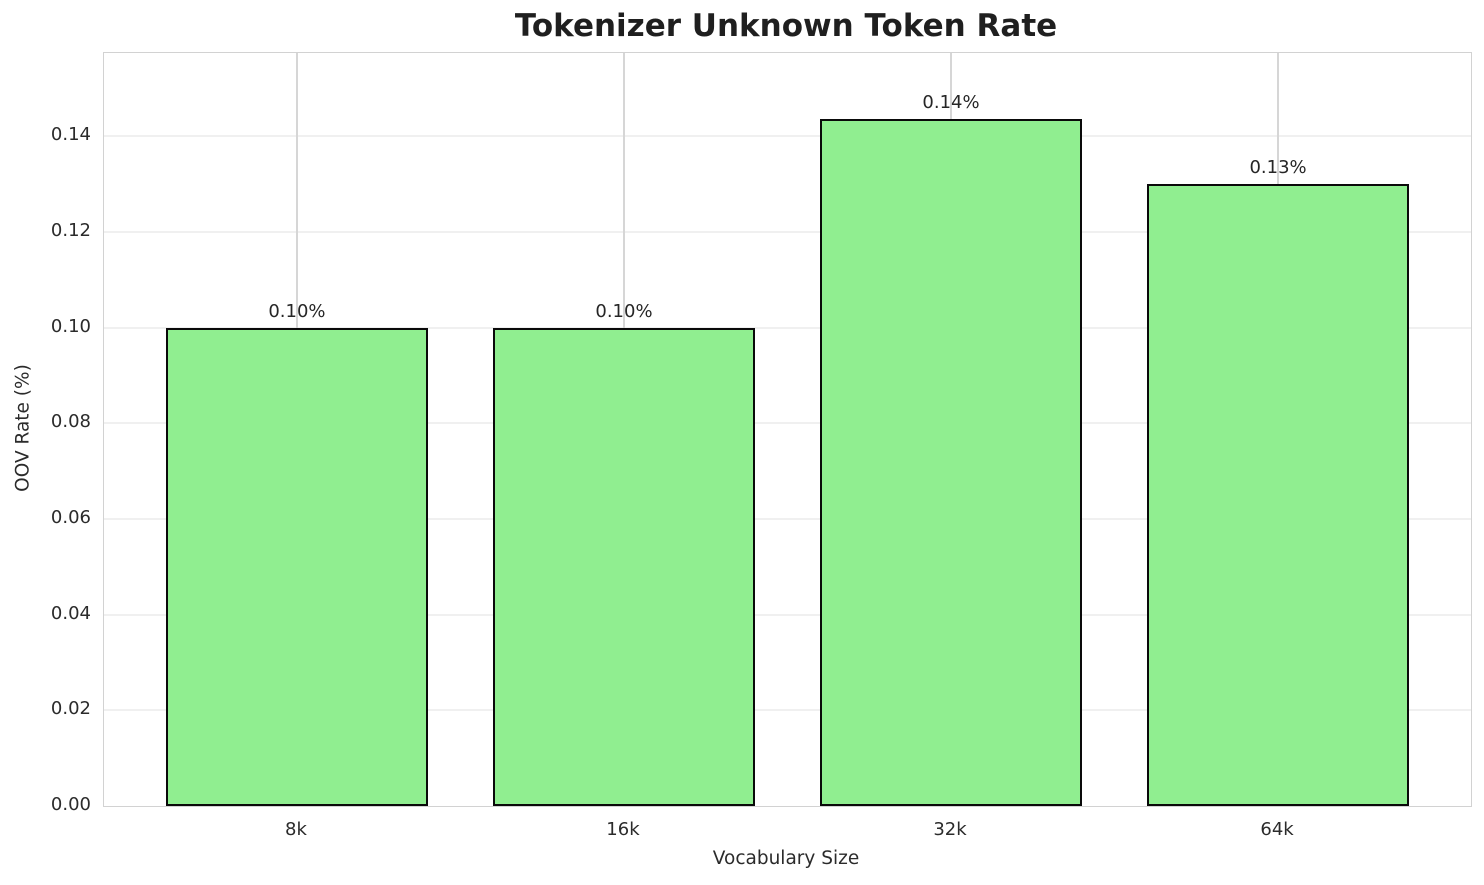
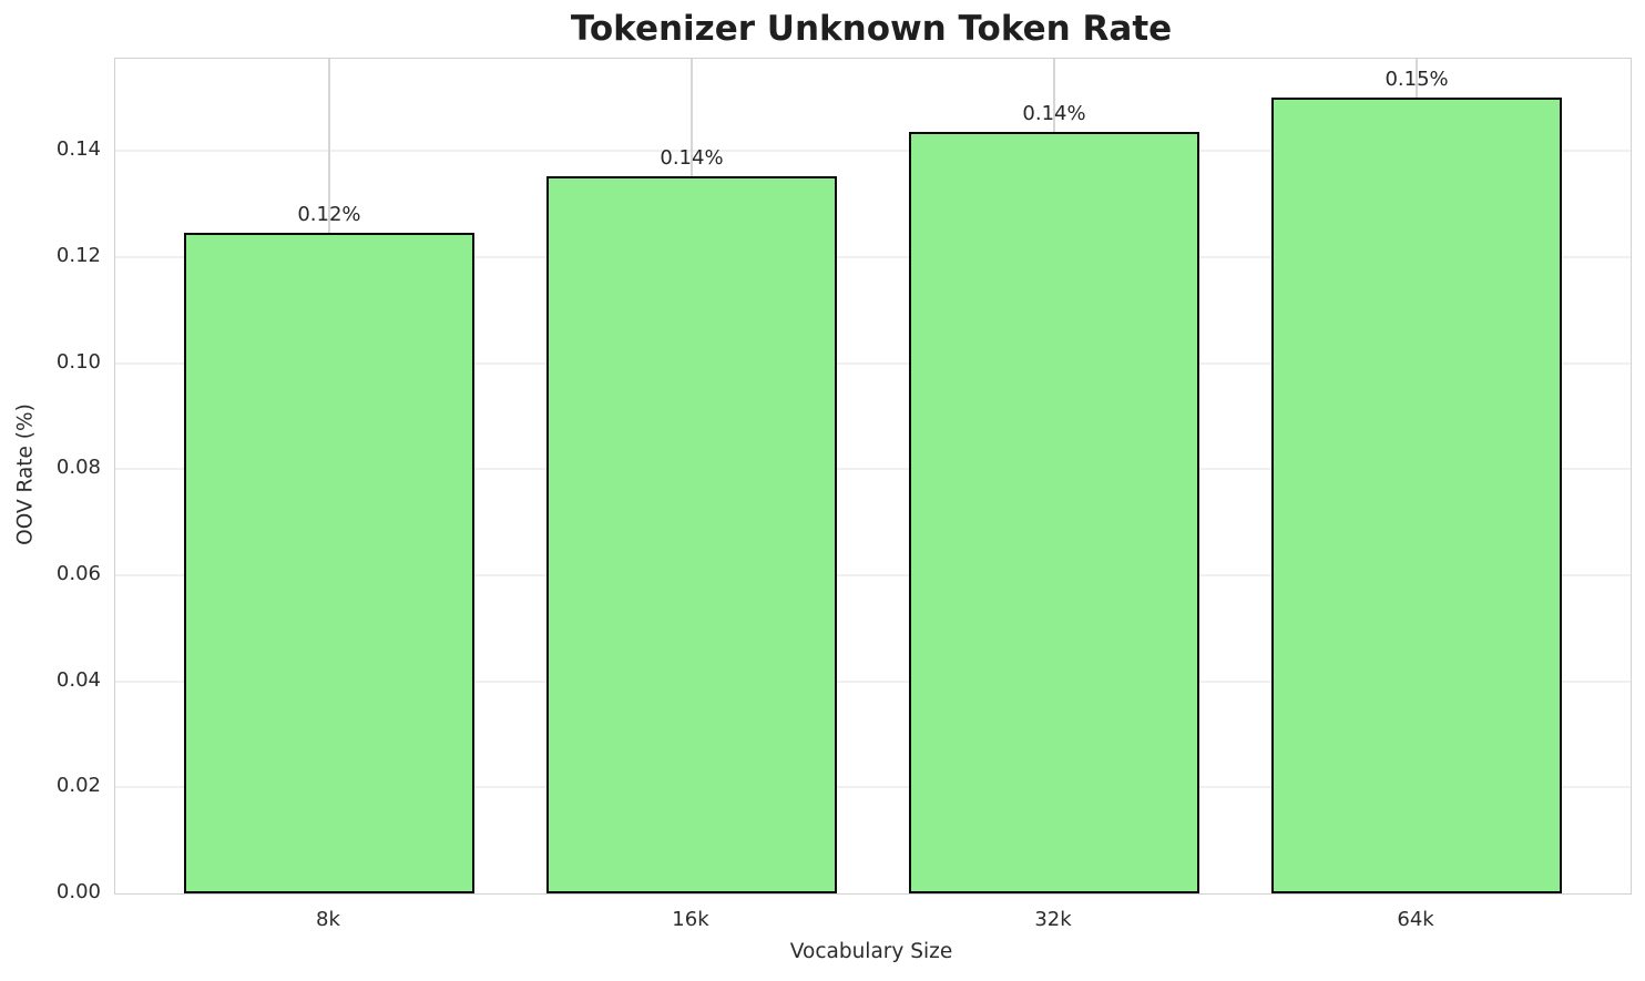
8k: 0.10% -> 0.12%
16k: 0.10% -> 0.14%
64k: 0.13% -> 0.15%
